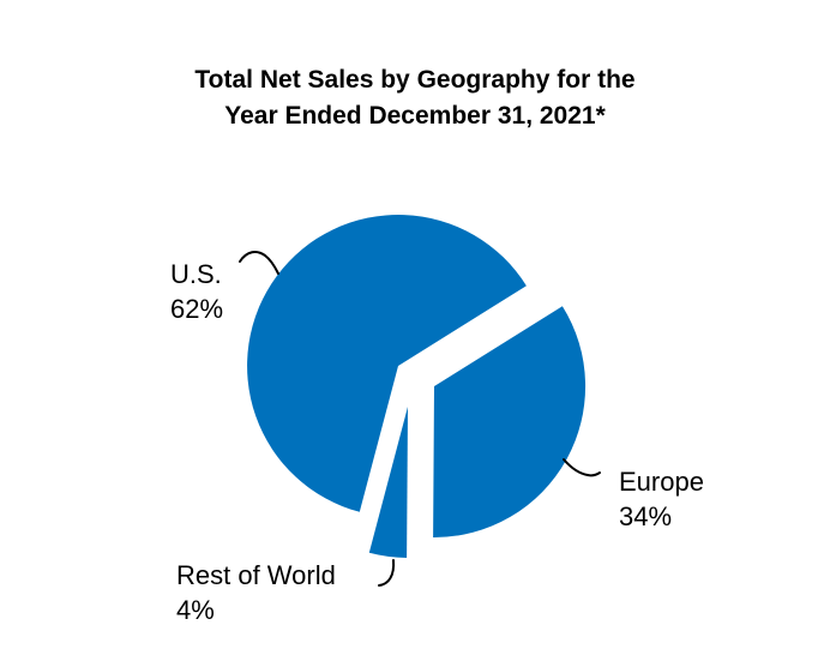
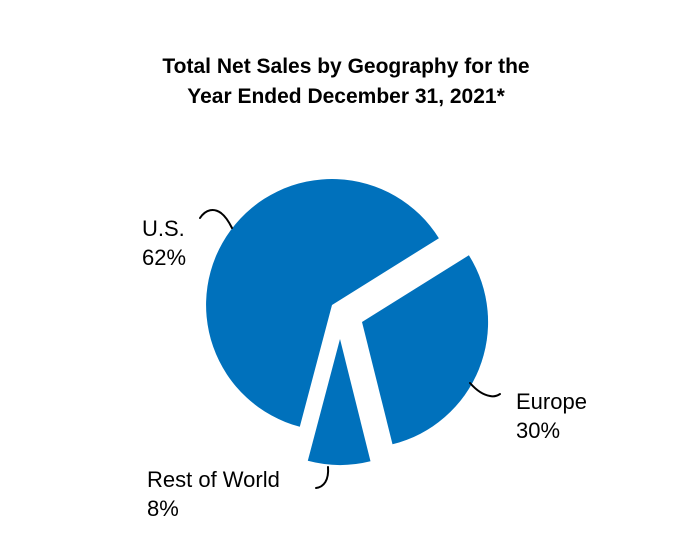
Europe: 34% -> 30%
Rest of World: 4% -> 8%
